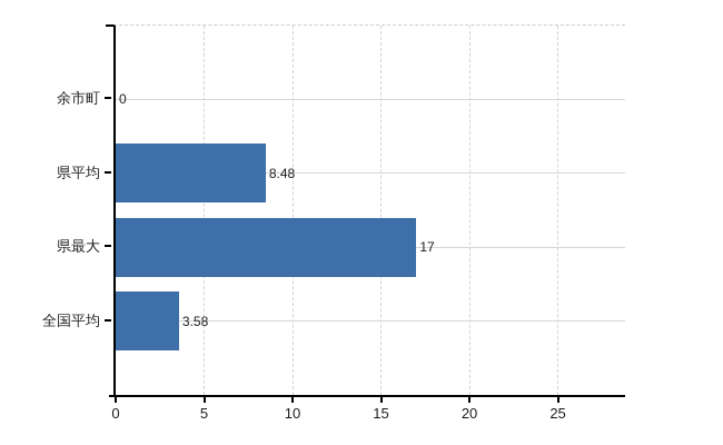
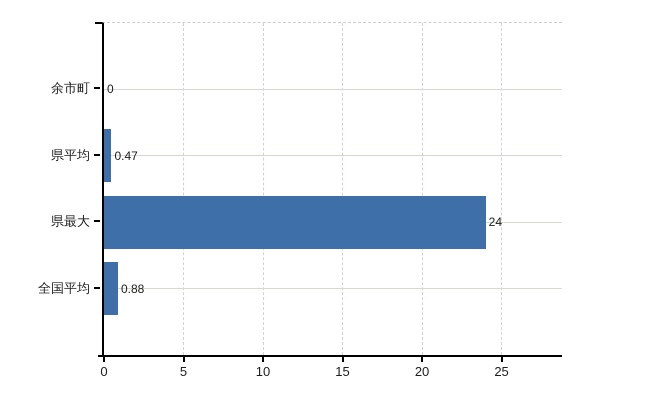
県平均: 8.48 -> 0.47
県最大: 17 -> 24
全国平均: 3.58 -> 0.88
